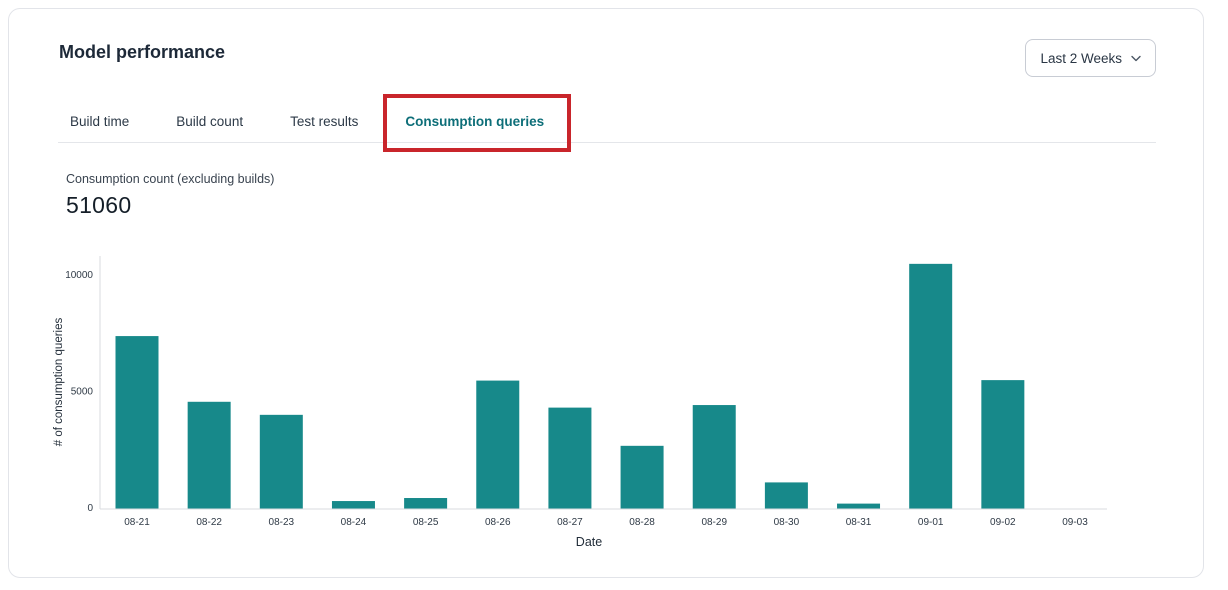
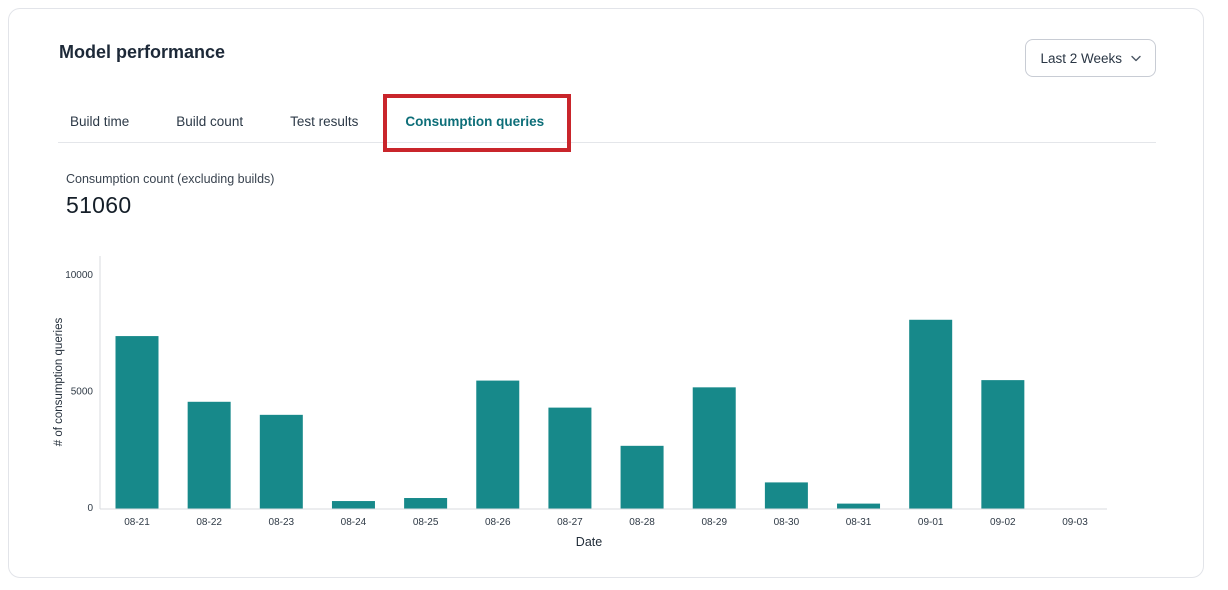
08-29: 4400 -> 5200
09-01: 10500 -> 8100
